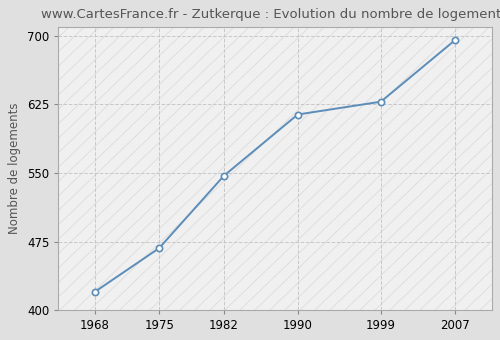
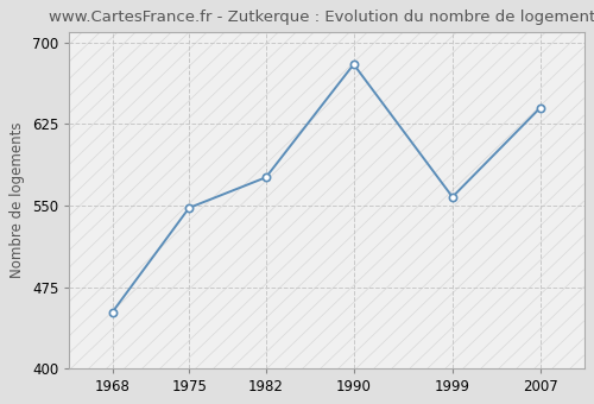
1968: 420 -> 452
1975: 468 -> 548
1982: 547 -> 576
1990: 614 -> 680
1999: 628 -> 558
2007: 695 -> 640
